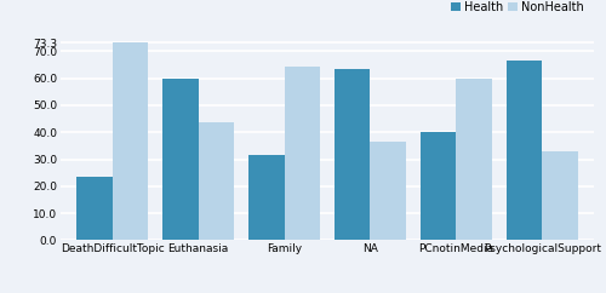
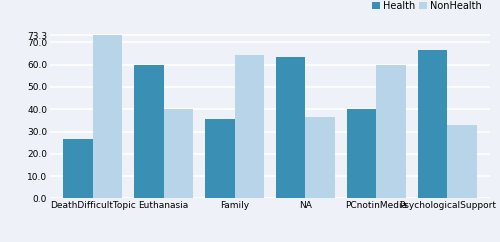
Health/DeathDifficultTopic: 23.5 -> 26.5
NonHealth/Euthanasia: 43.5 -> 40.0
Health/Family: 31.5 -> 35.5
